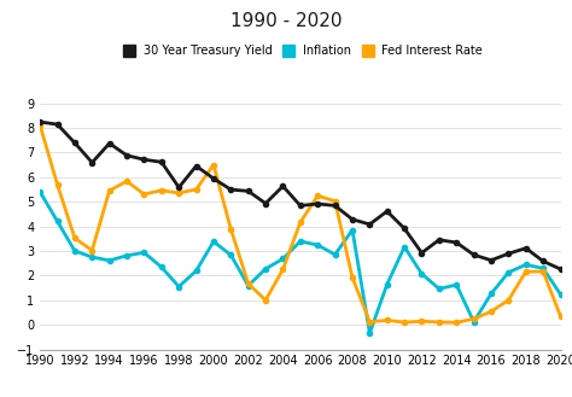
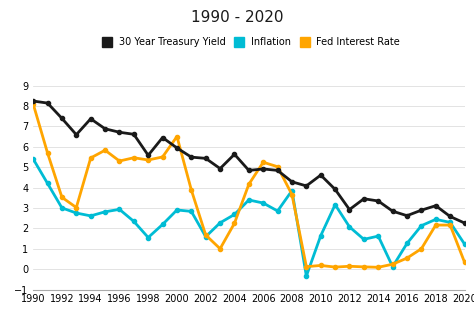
Inflation/2000: 3.38 -> 2.90
Fed Interest Rate/2008: 1.92 -> 3.65
